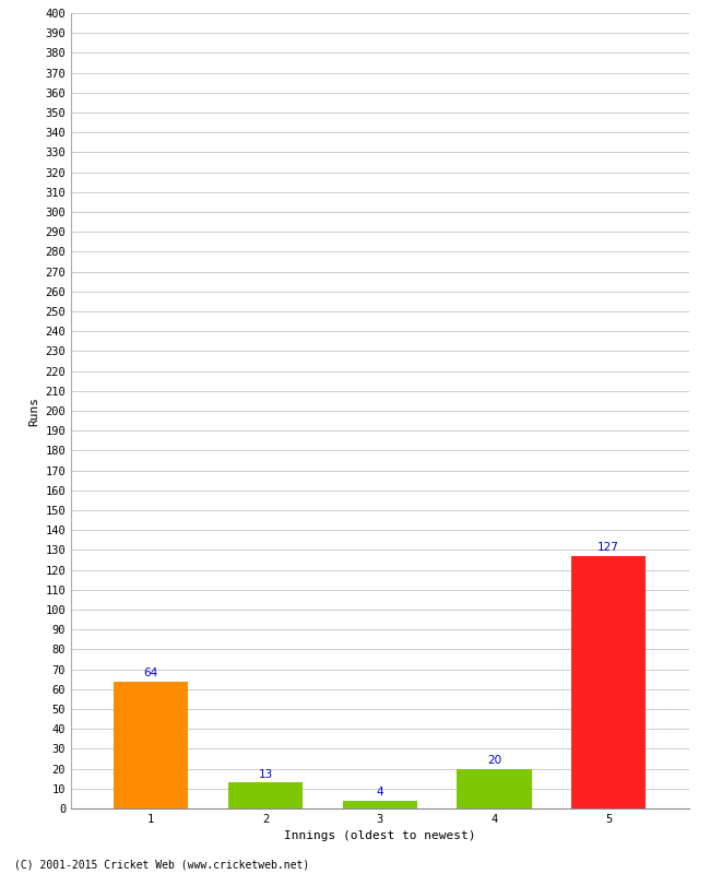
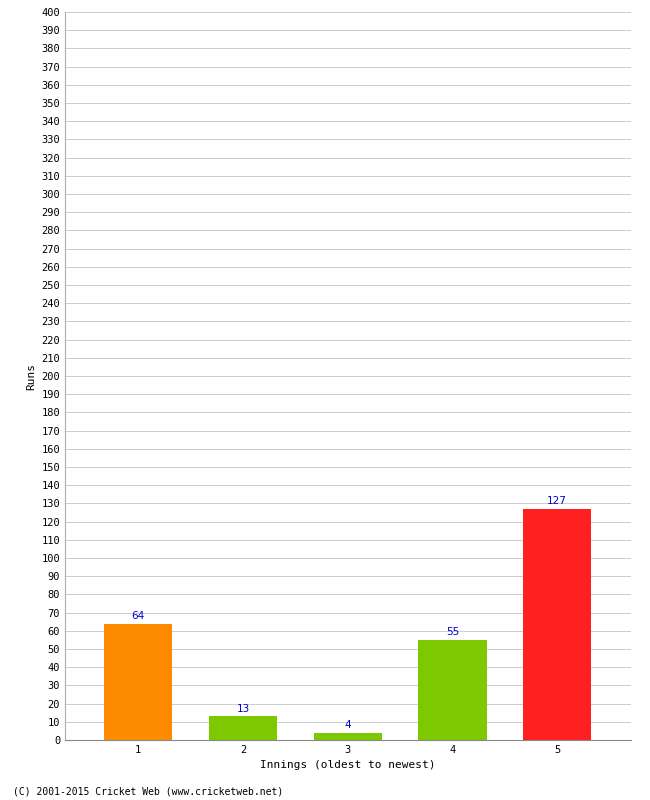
4: 20 -> 55
